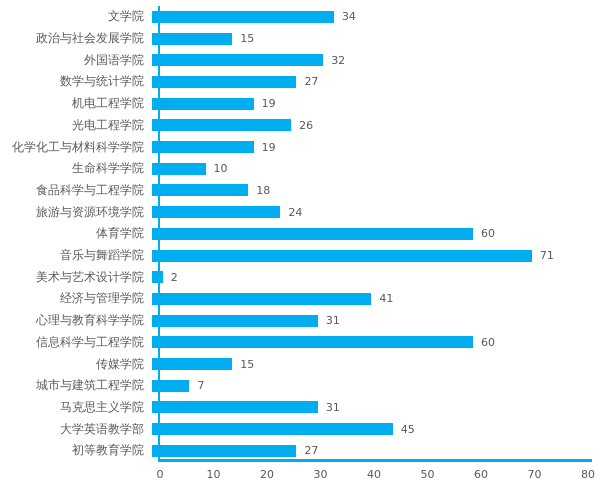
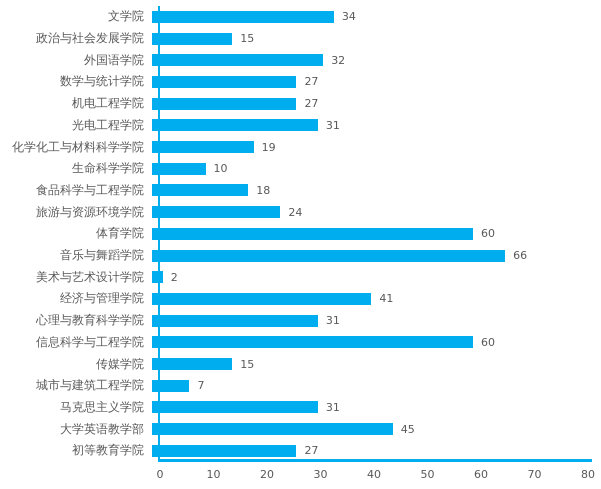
机电工程学院: 19 -> 27
光电工程学院: 26 -> 31
音乐与舞蹈学院: 71 -> 66
